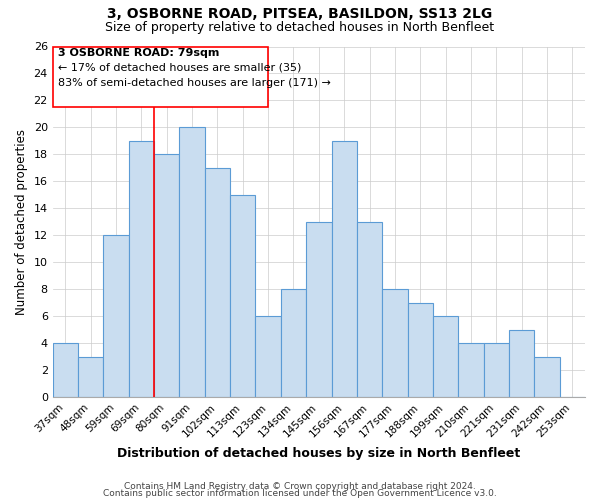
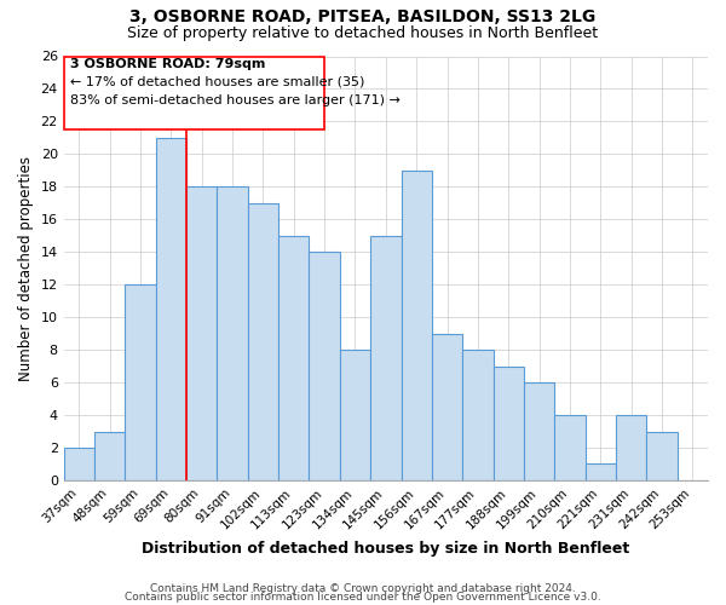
37sqm: 4 -> 2
69sqm: 19 -> 21
91sqm: 20 -> 18
123sqm: 6 -> 14
145sqm: 13 -> 15
167sqm: 13 -> 9
221sqm: 4 -> 1
231sqm: 5 -> 4
